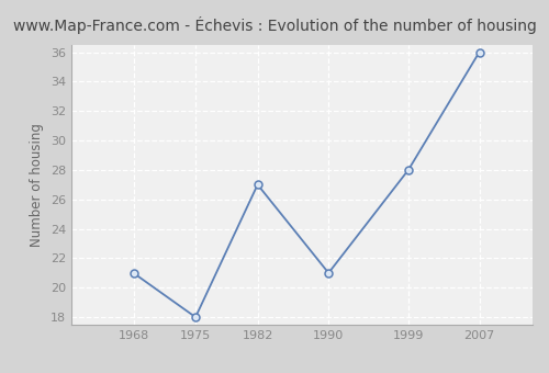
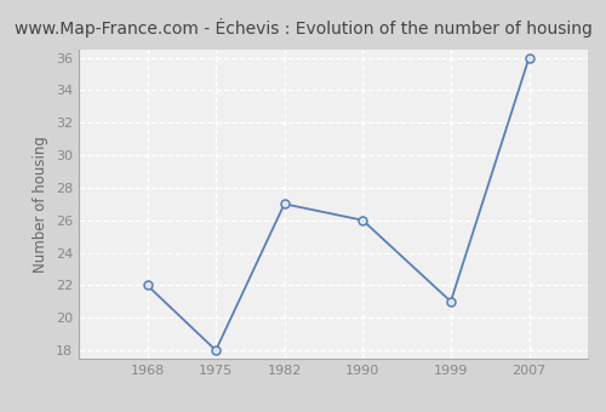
1968: 21 -> 22
1990: 21 -> 26
1999: 28 -> 21
